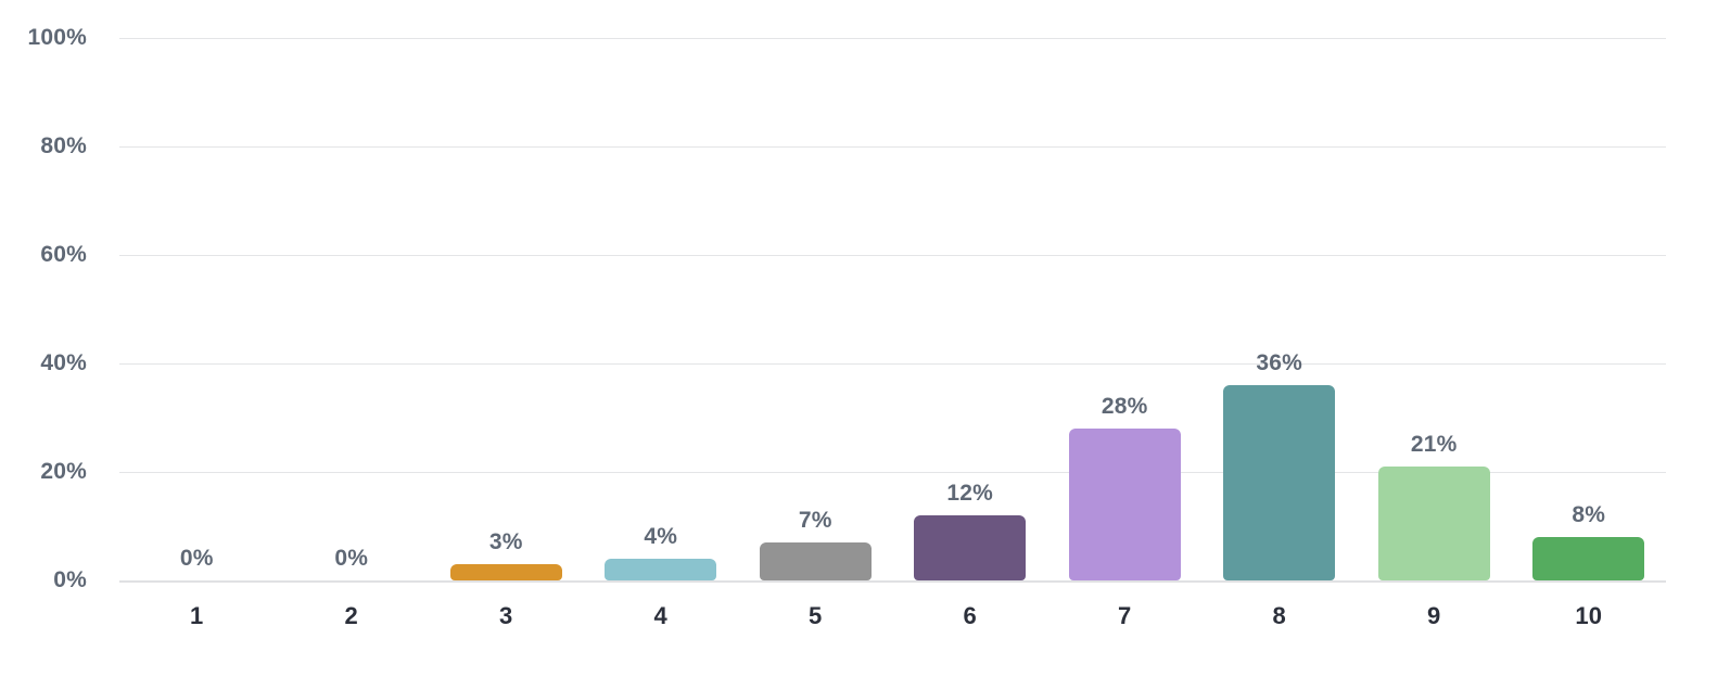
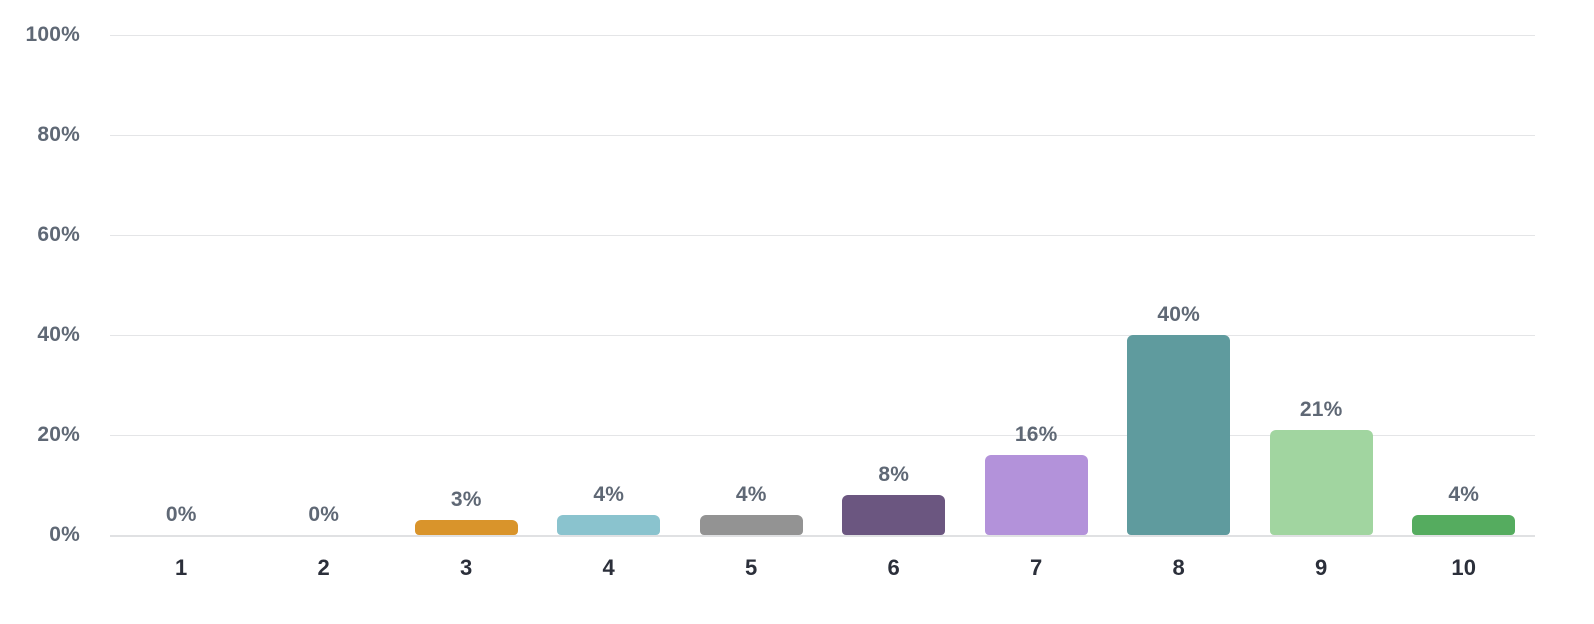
5: 7% -> 4%
6: 12% -> 8%
7: 28% -> 16%
8: 36% -> 40%
10: 8% -> 4%
